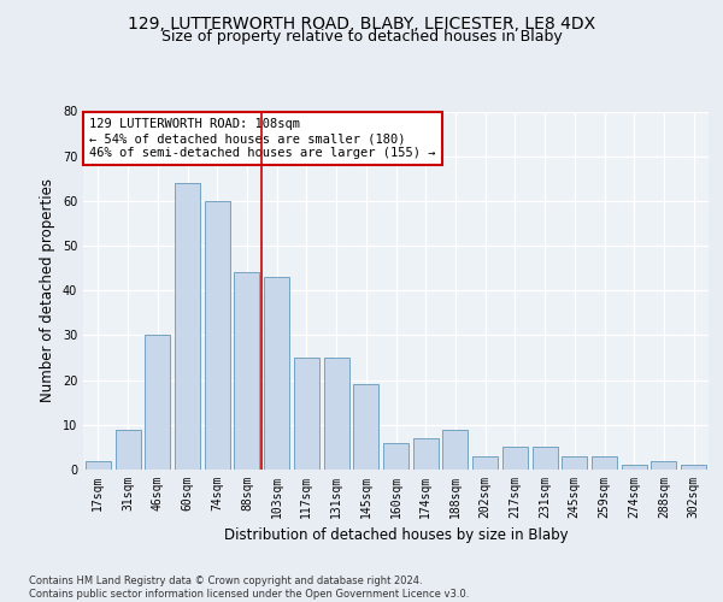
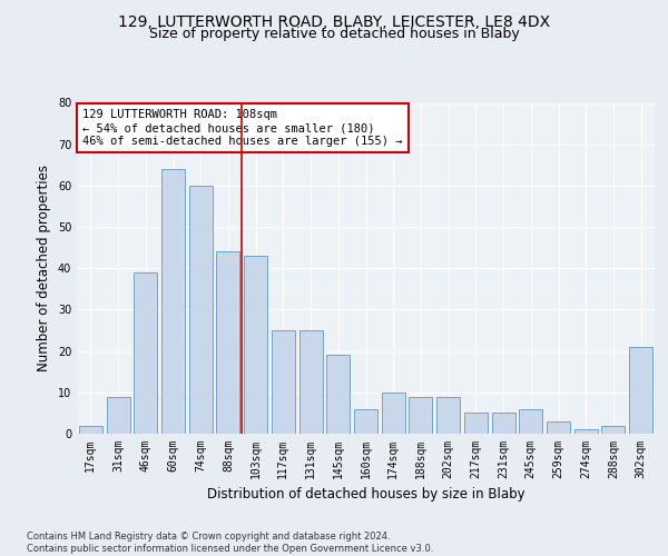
46sqm: 30 -> 39
174sqm: 7 -> 10
202sqm: 3 -> 9
245sqm: 3 -> 6
302sqm: 1 -> 21
